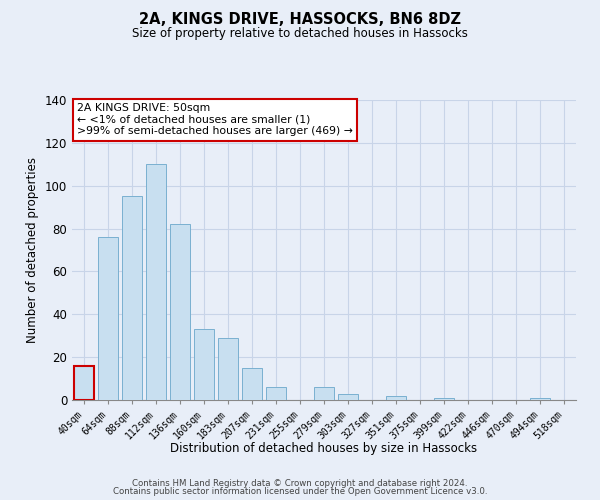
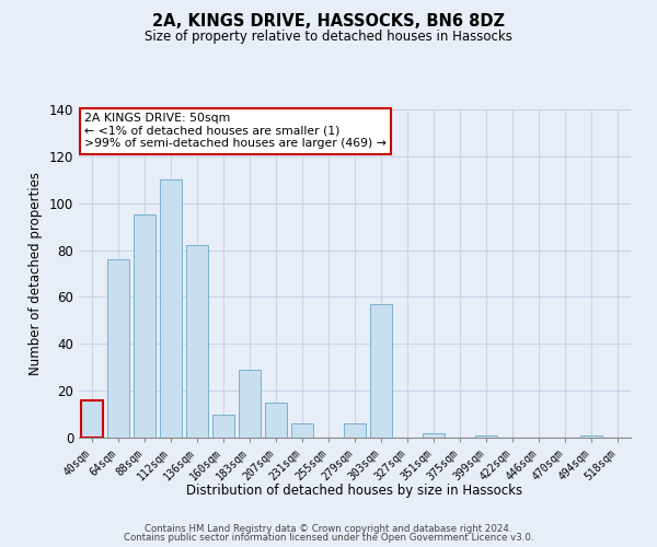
160sqm: 33 -> 10
303sqm: 3 -> 57
